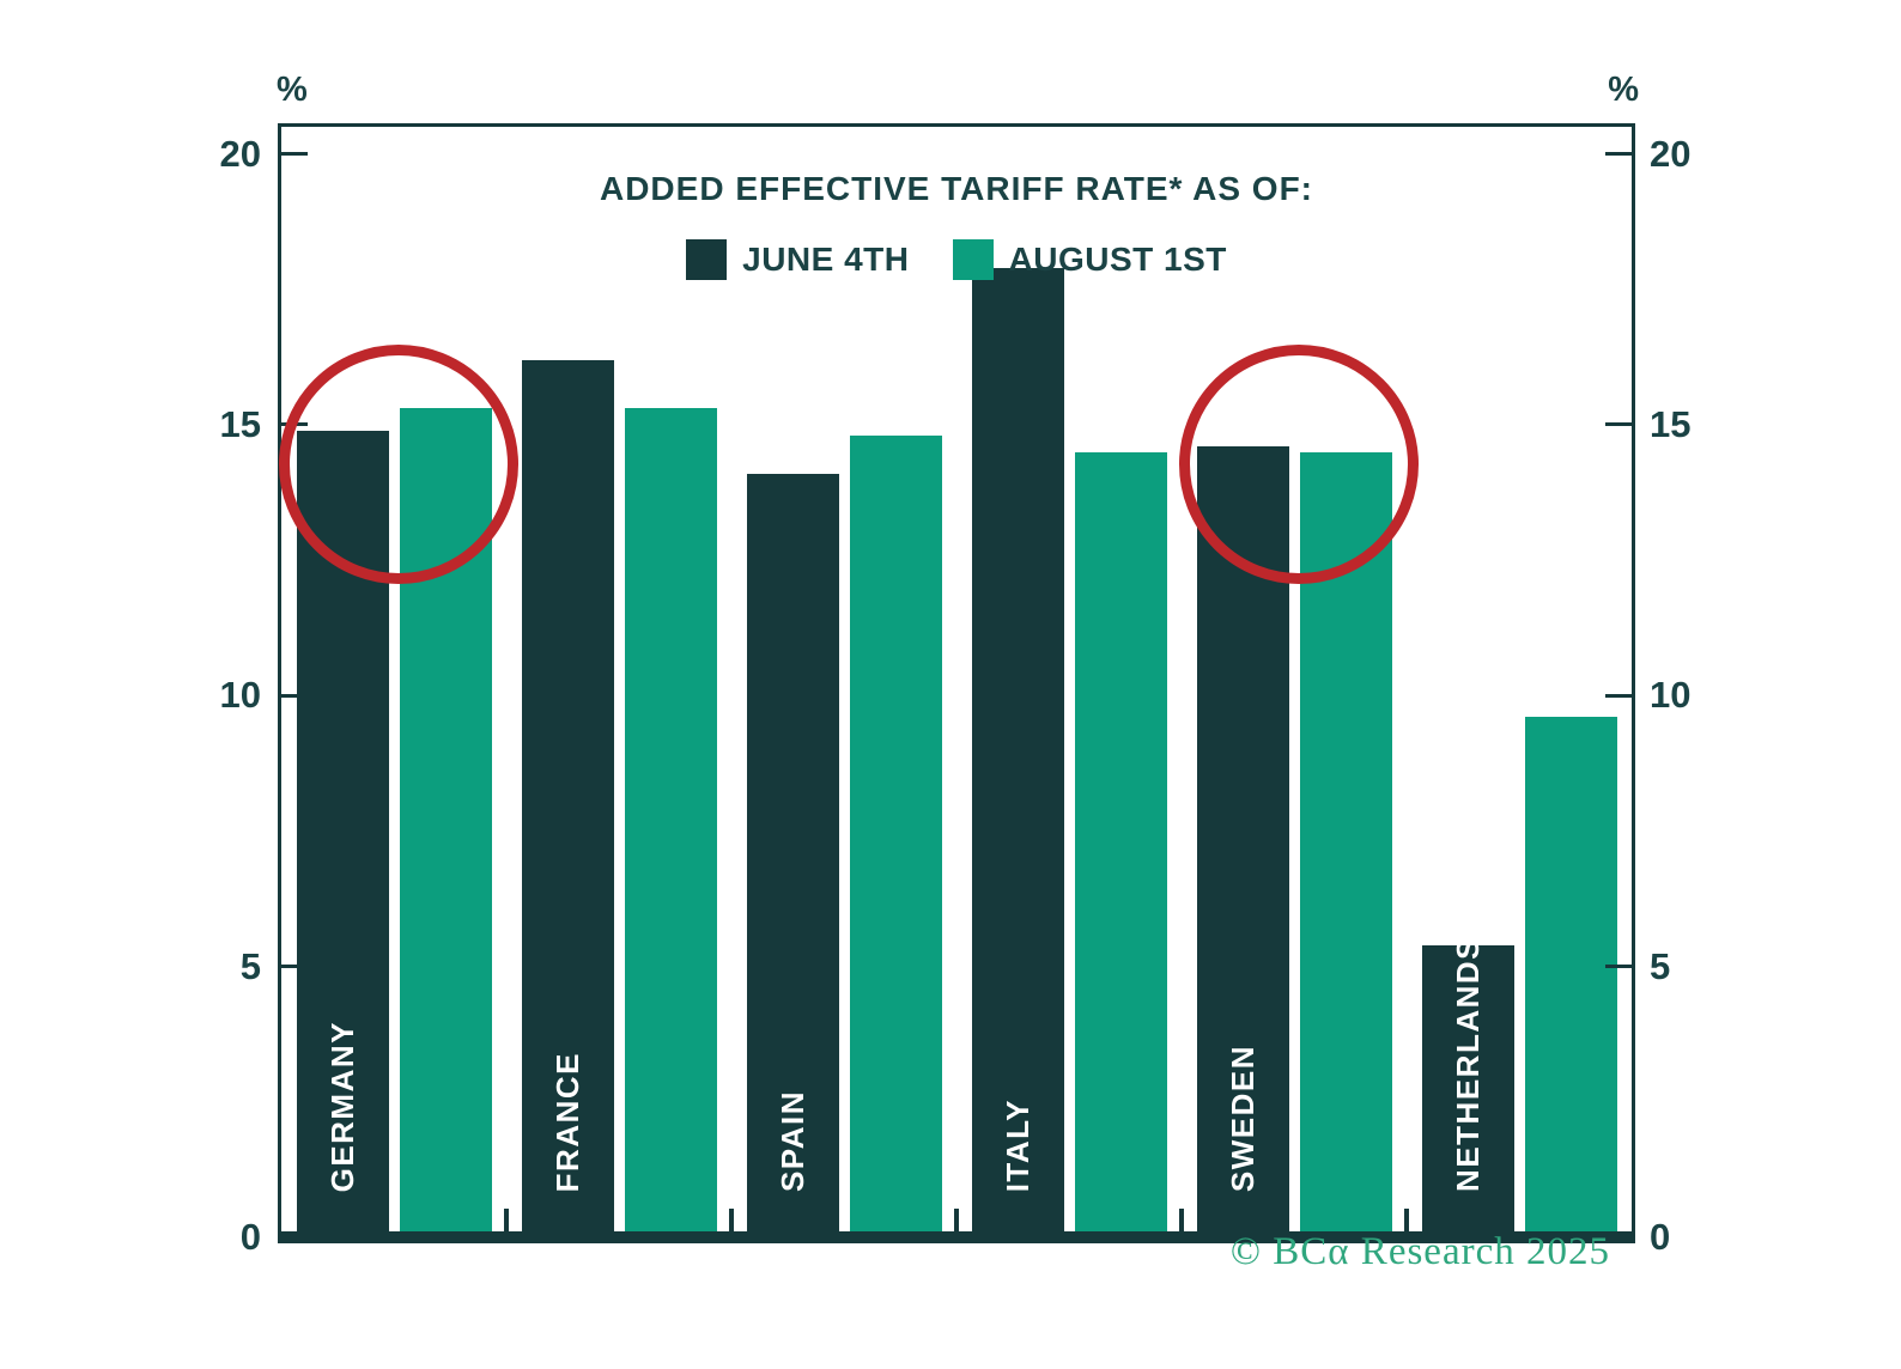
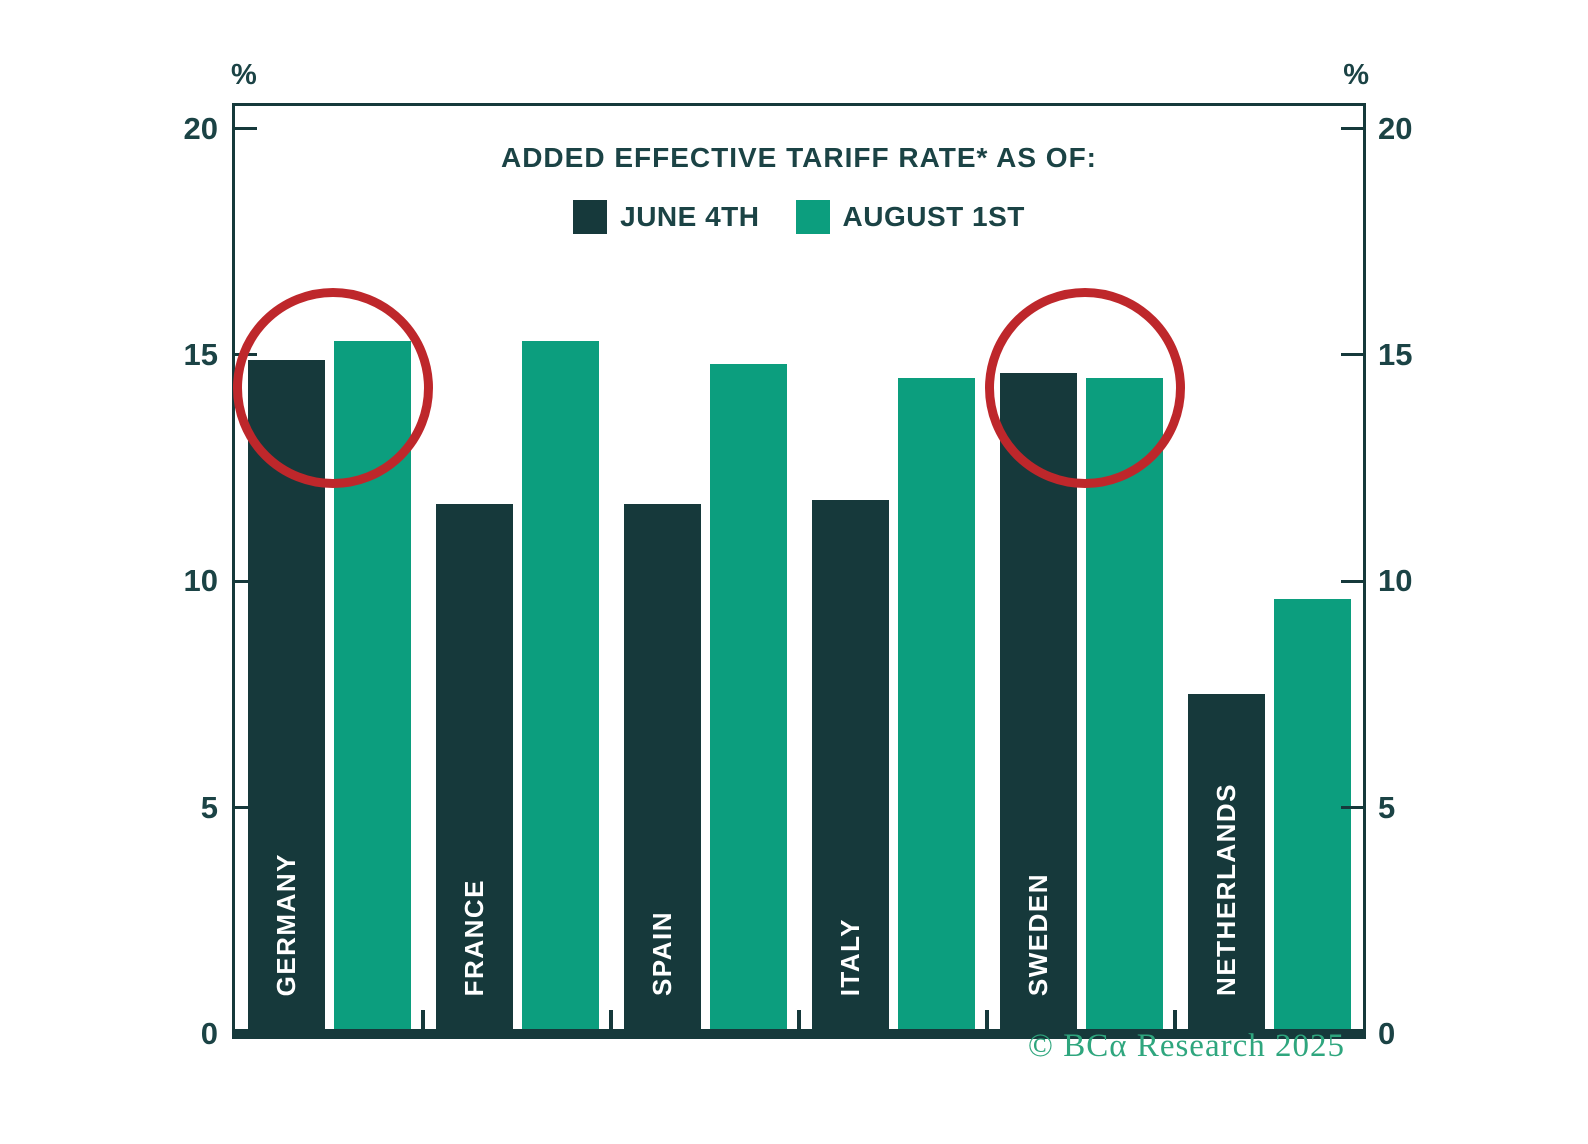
JUNE 4TH/FRANCE: 16.2 -> 11.7
JUNE 4TH/SPAIN: 14.1 -> 11.7
JUNE 4TH/ITALY: 17.9 -> 11.8
JUNE 4TH/NETHERLANDS: 5.4 -> 7.5
